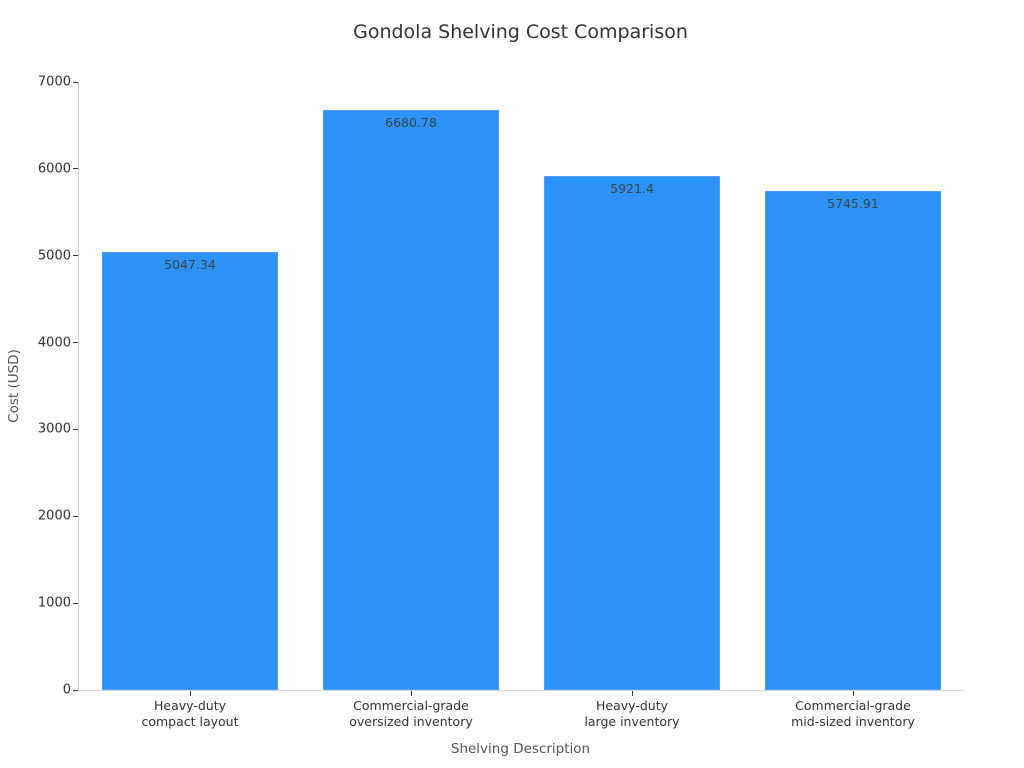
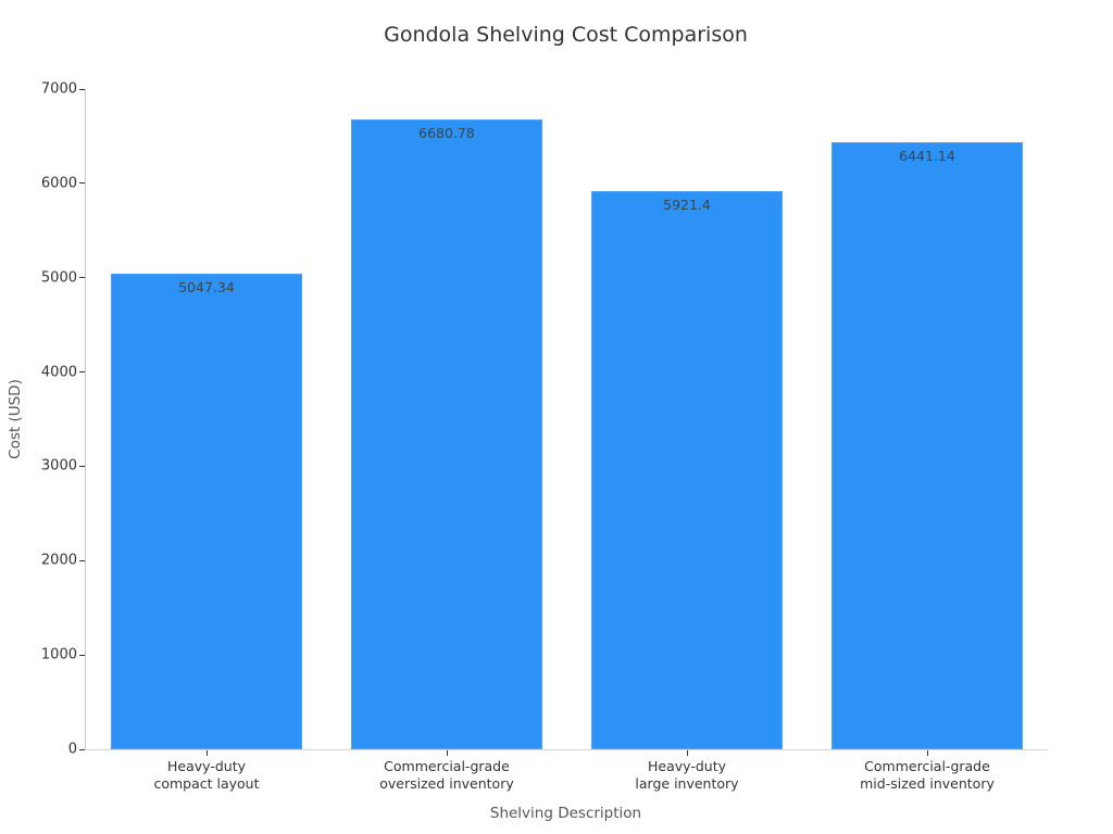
Commercial-grade mid-sized inventory: 5745.91 -> 6441.14
